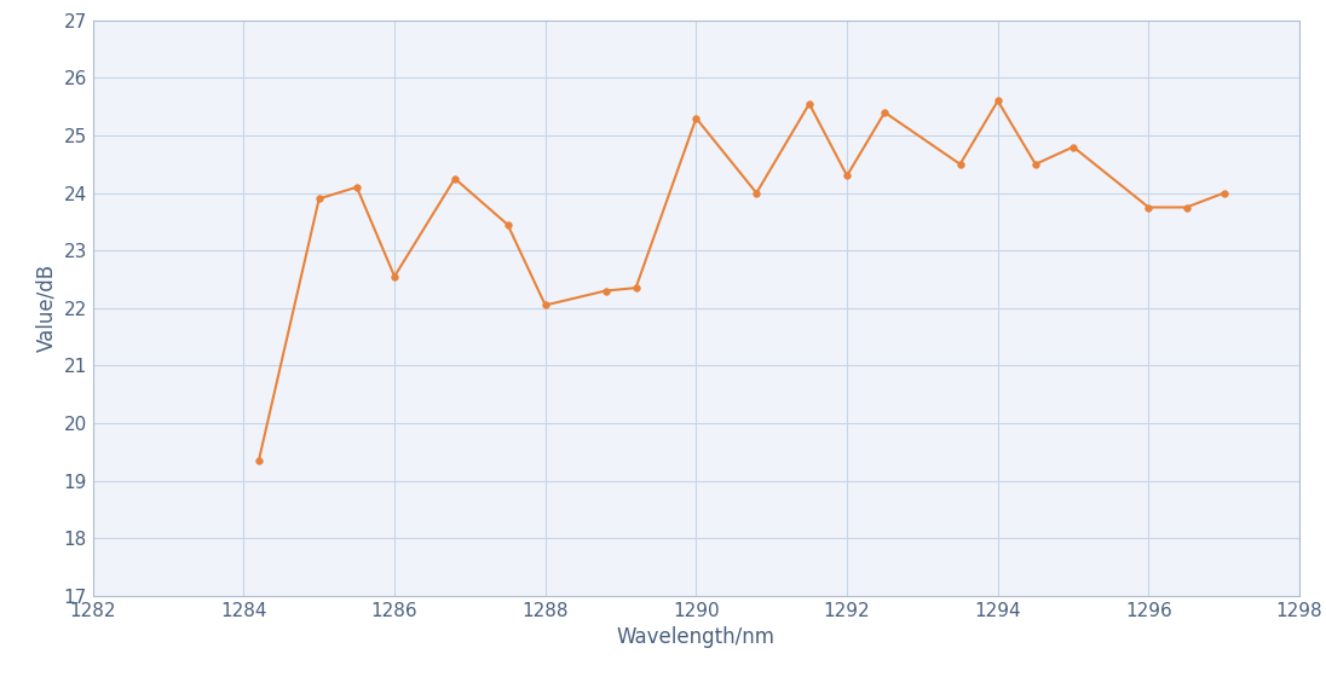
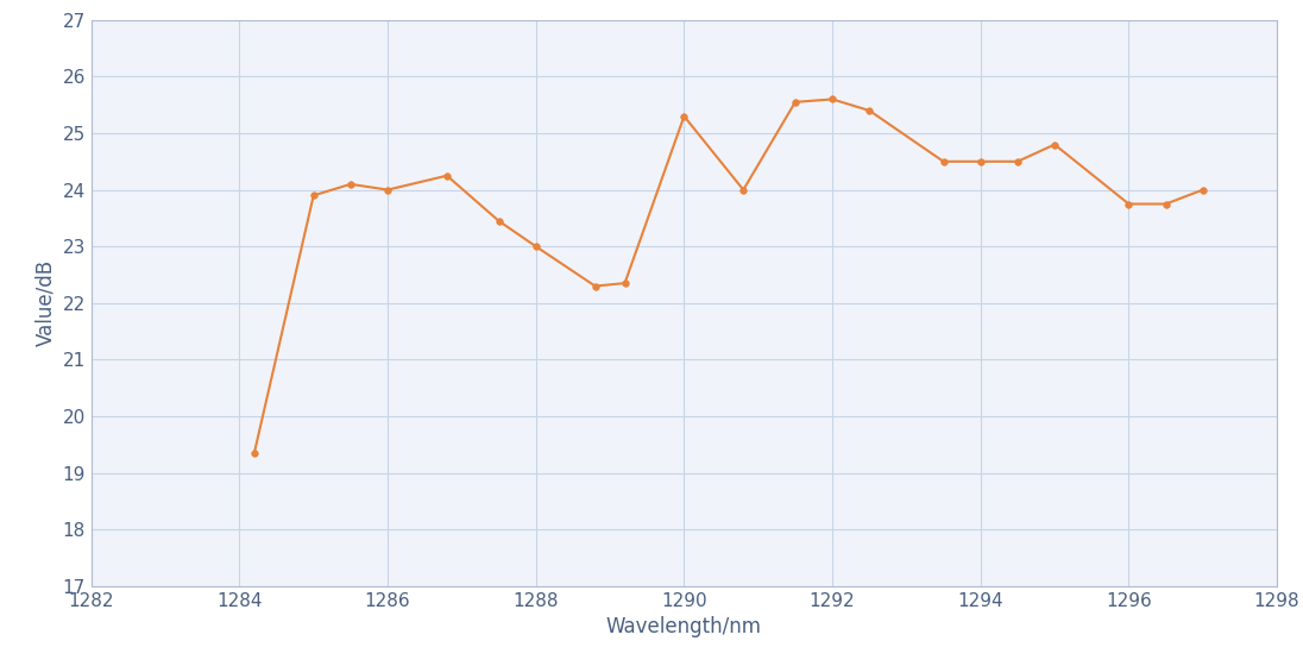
1286: 22.55 -> 24.00
1288: 22.05 -> 23.00
1292: 24.30 -> 25.60
1294: 25.60 -> 24.50
